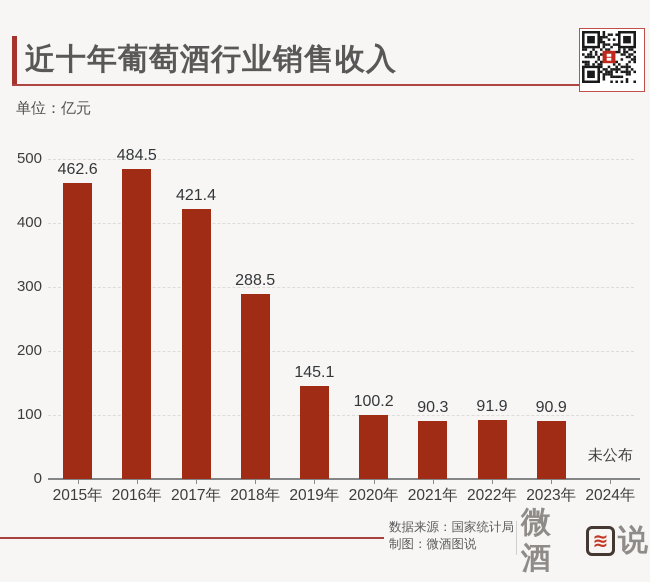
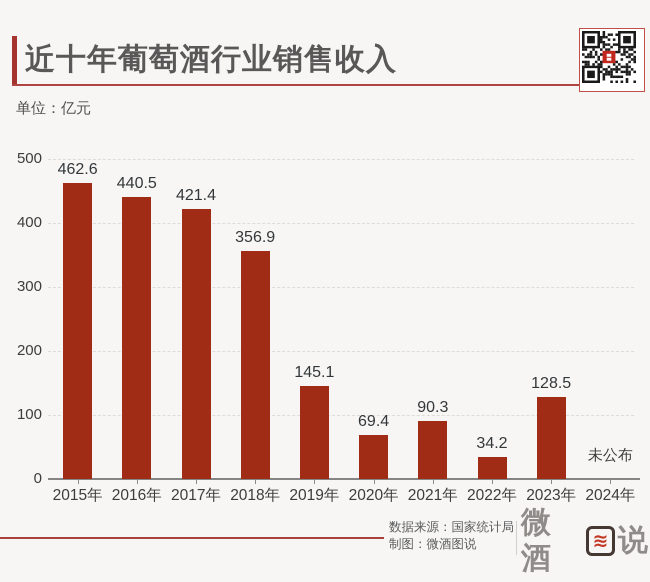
2016年: 484.5 -> 440.5
2018年: 288.5 -> 356.9
2020年: 100.2 -> 69.4
2022年: 91.9 -> 34.2
2023年: 90.9 -> 128.5
